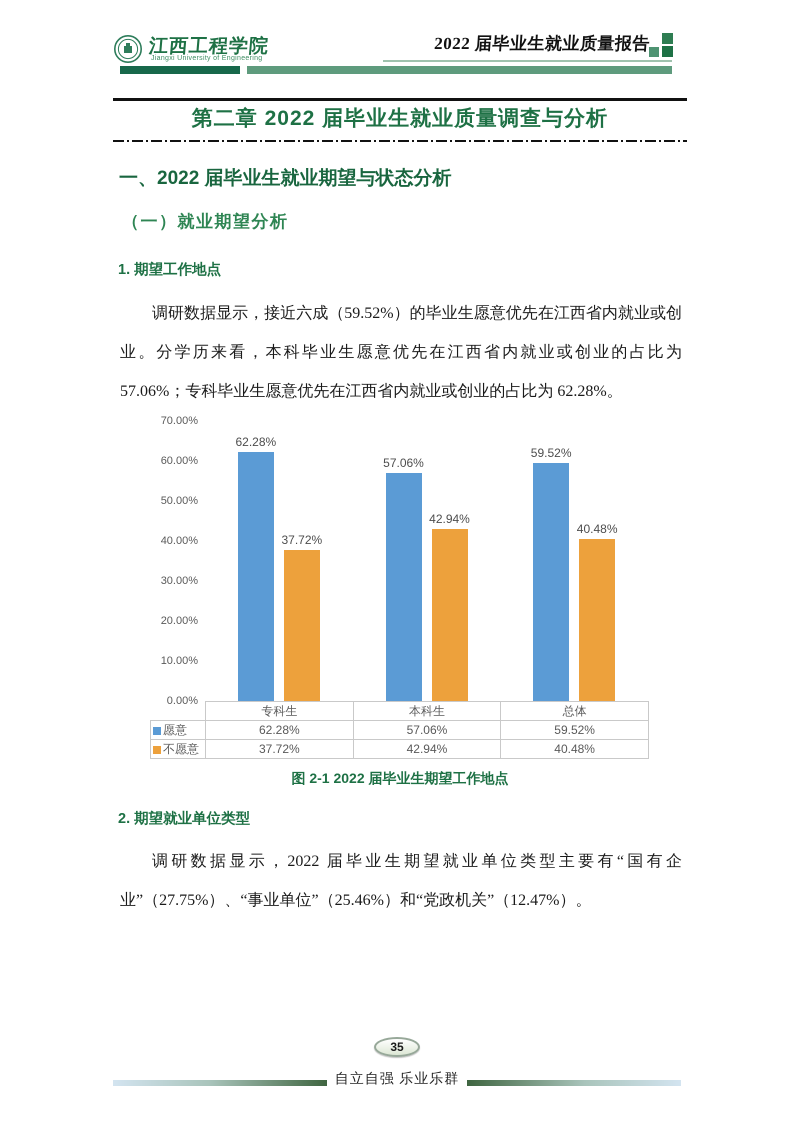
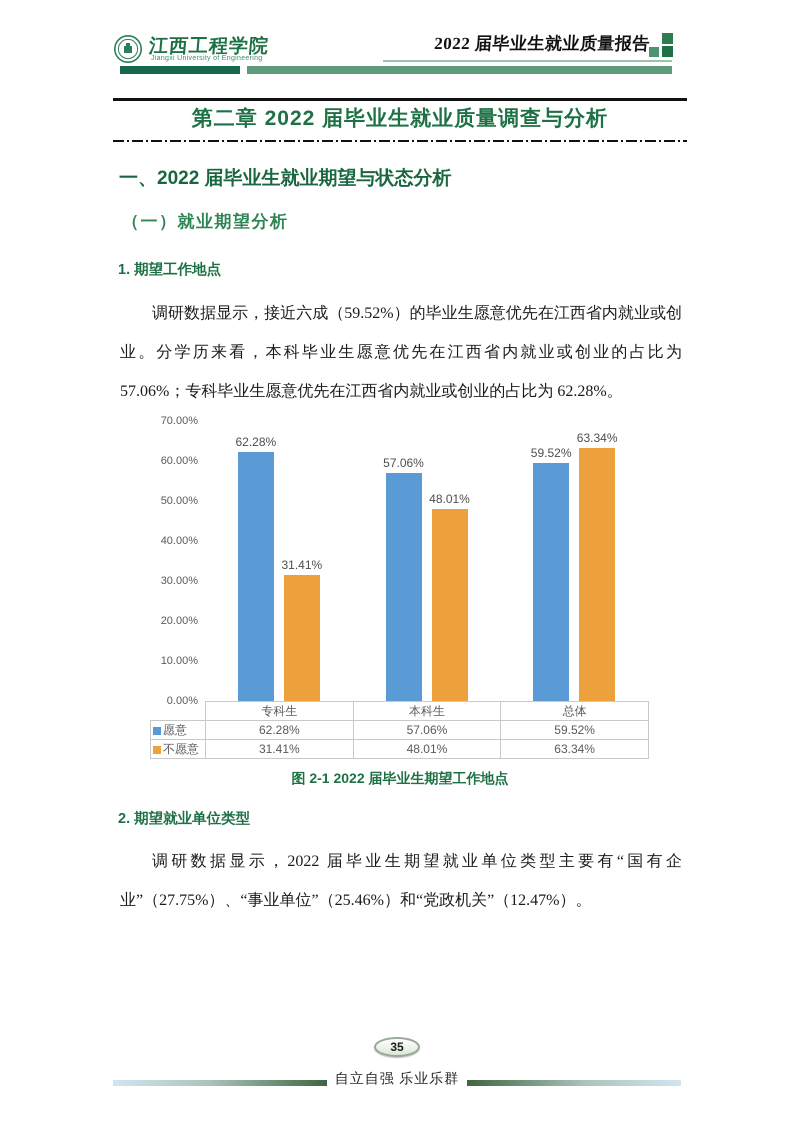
不愿意/专科生: 37.72% -> 31.41%
不愿意/本科生: 42.94% -> 48.01%
不愿意/总体: 40.48% -> 63.34%
